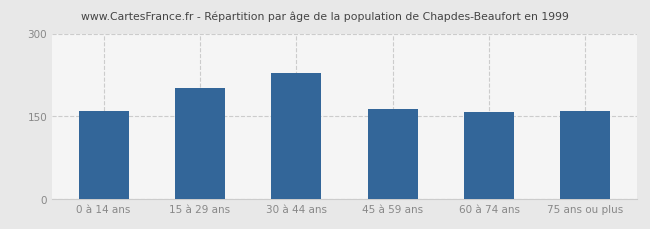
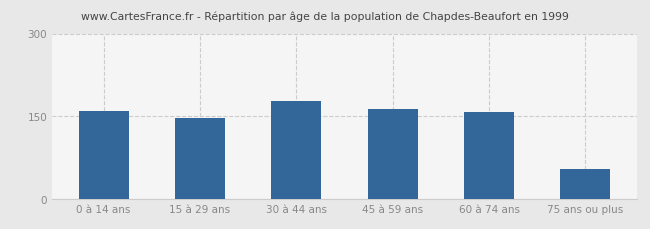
15 à 29 ans: 202 -> 147
30 à 44 ans: 228 -> 178
75 ans ou plus: 160 -> 55
